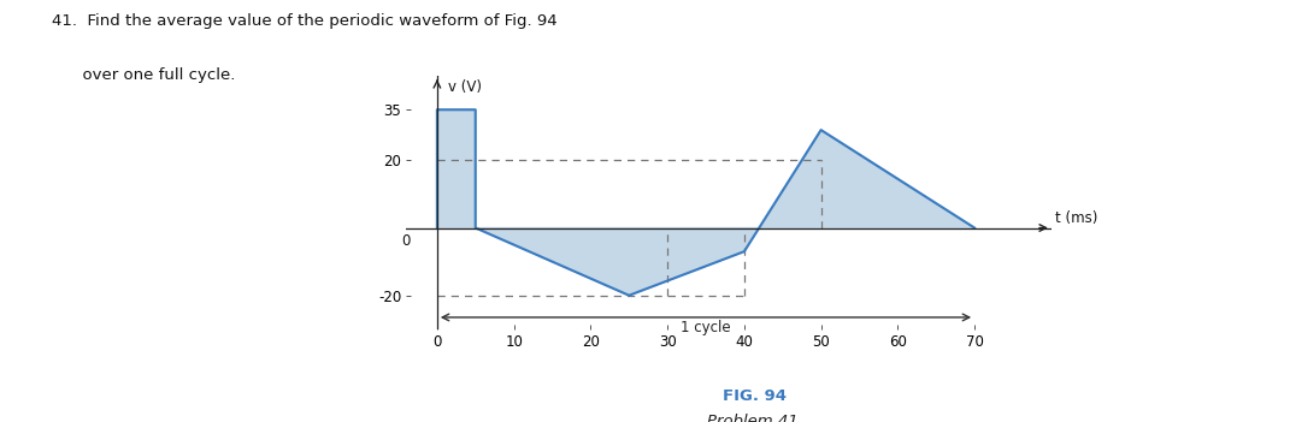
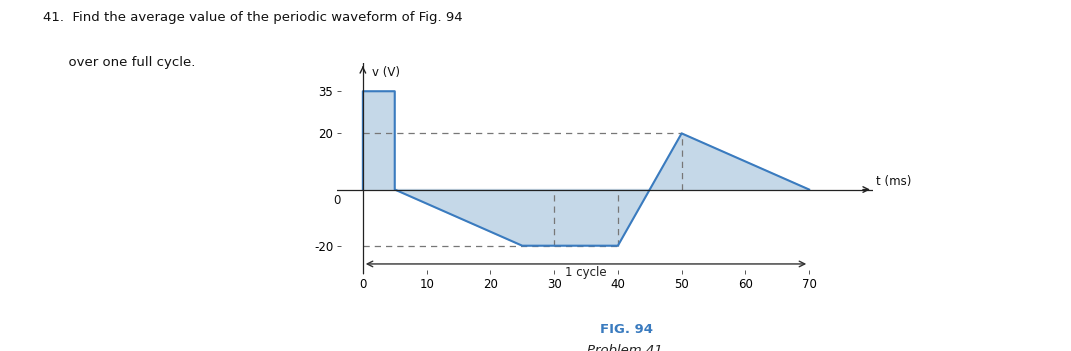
40: -7 -> -20
50: 29 -> 20
